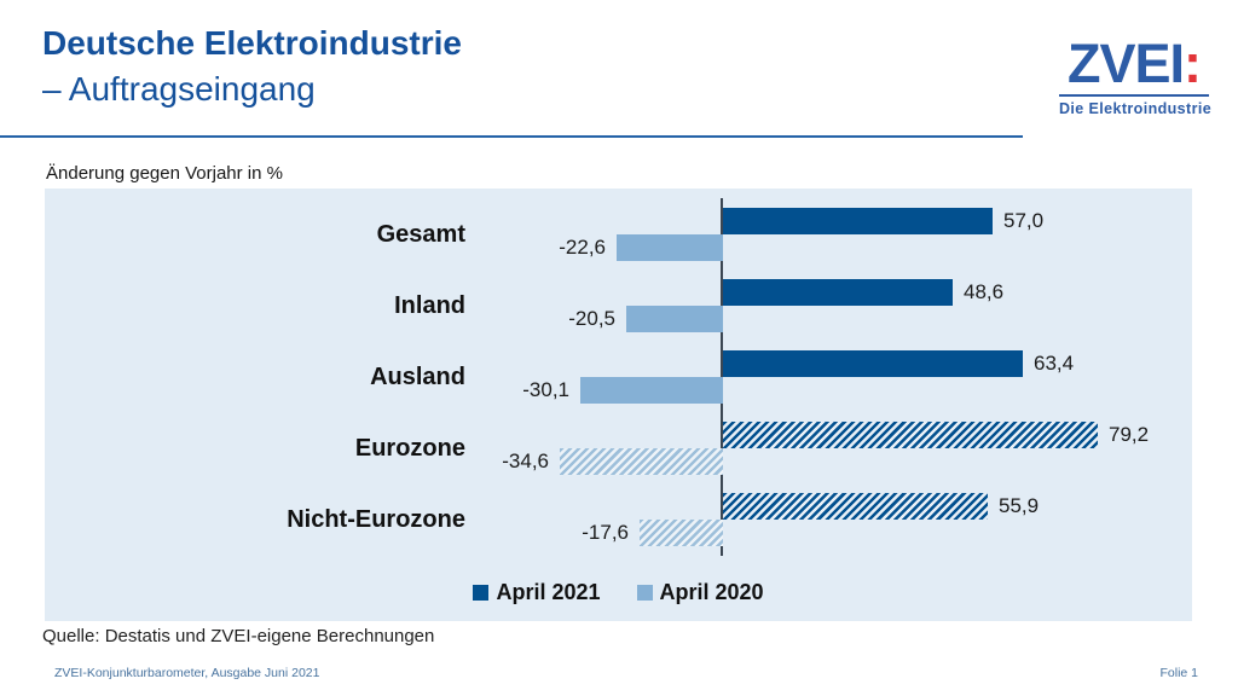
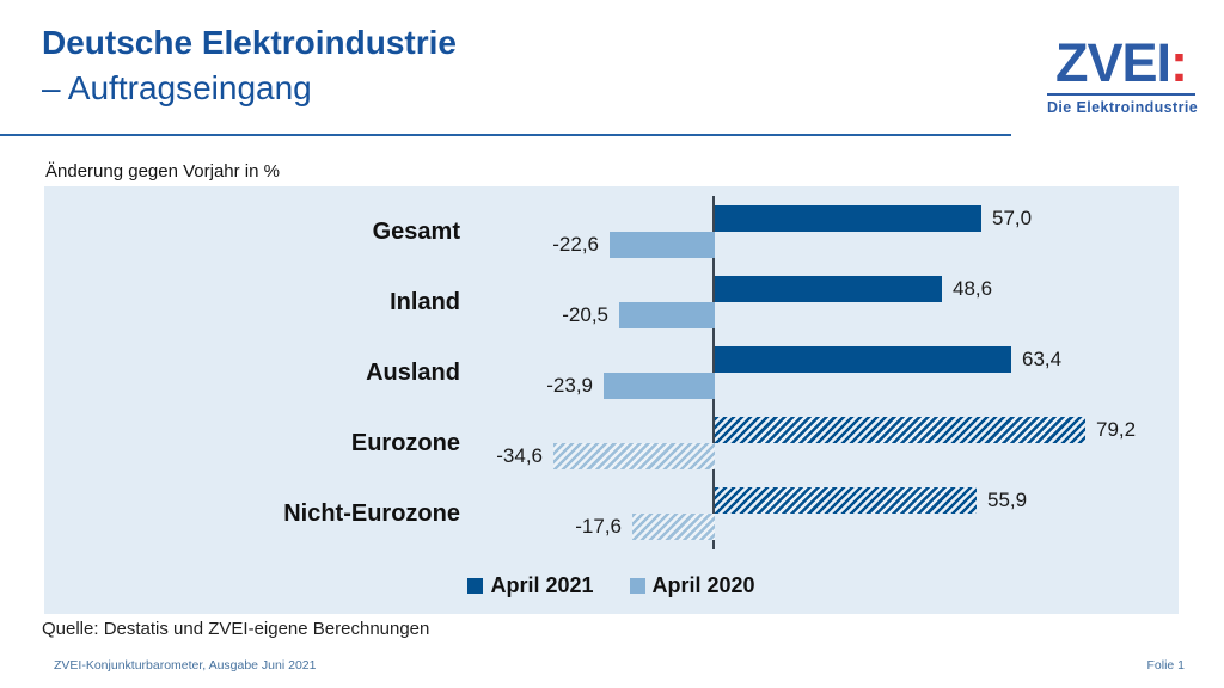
April 2020/Ausland: -30,1 -> -23,9
